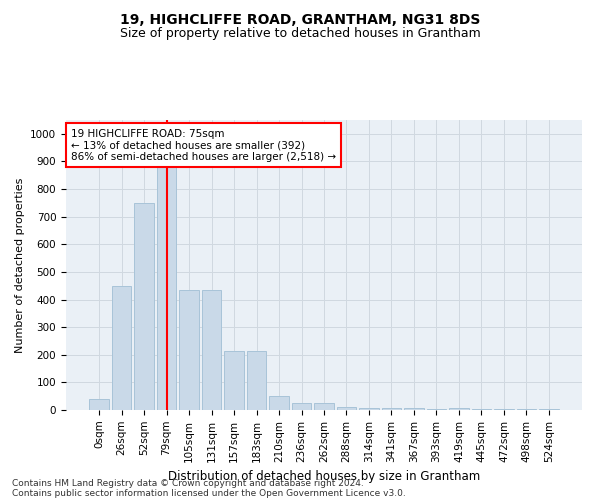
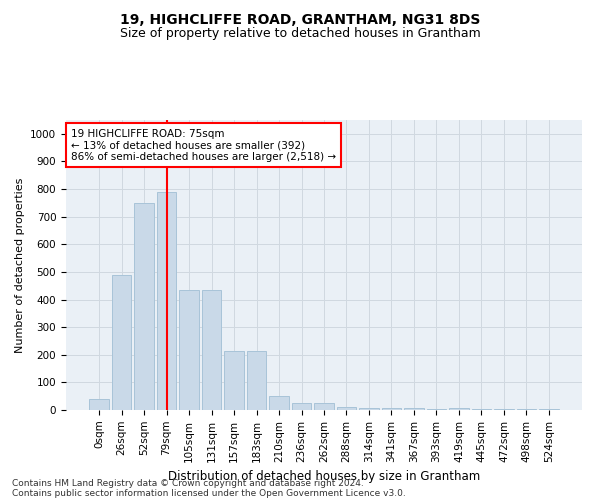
26sqm: 450 -> 490
79sqm: 880 -> 790
